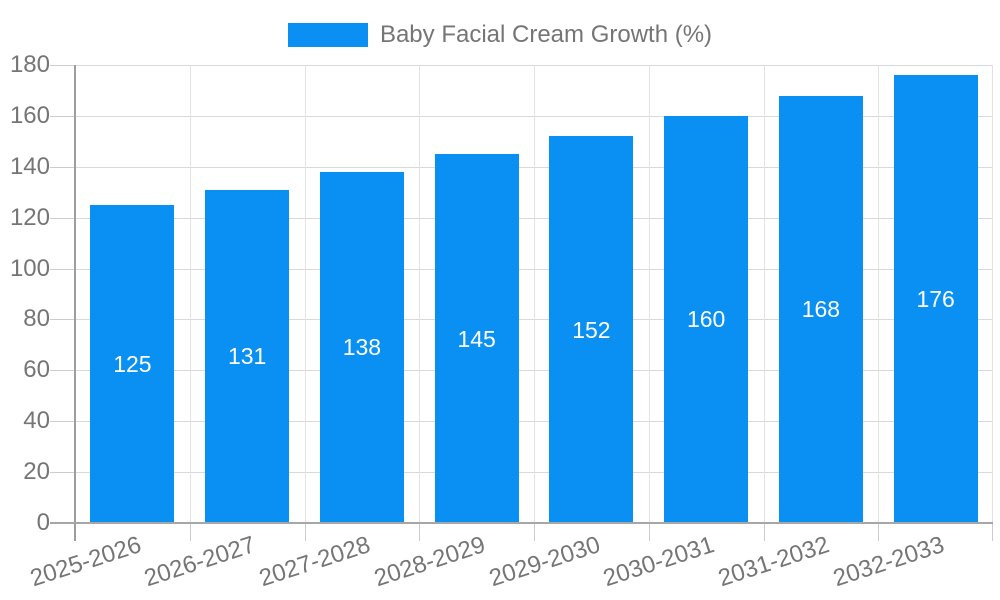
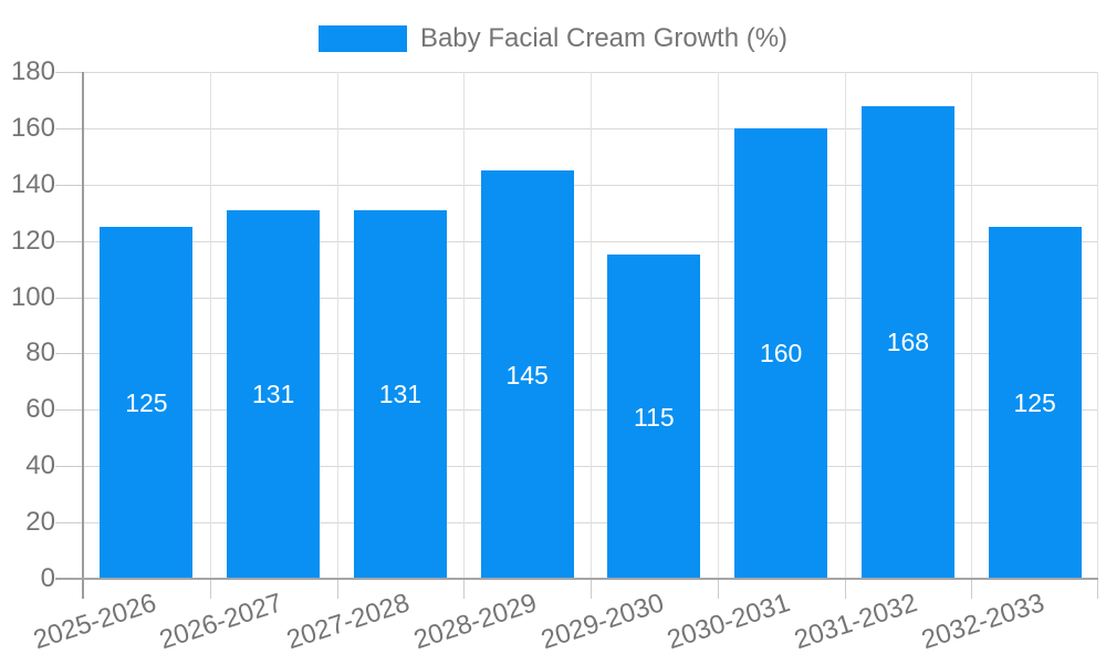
2027-2028: 138 -> 131
2029-2030: 152 -> 115
2032-2033: 176 -> 125
